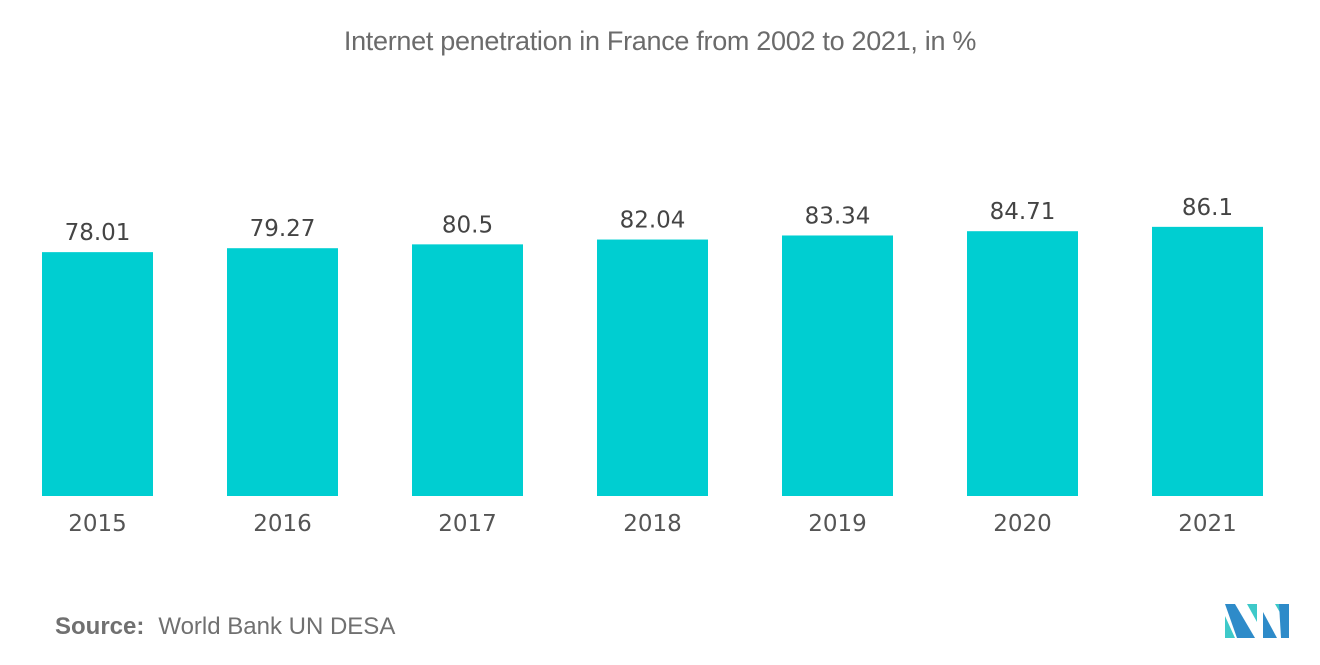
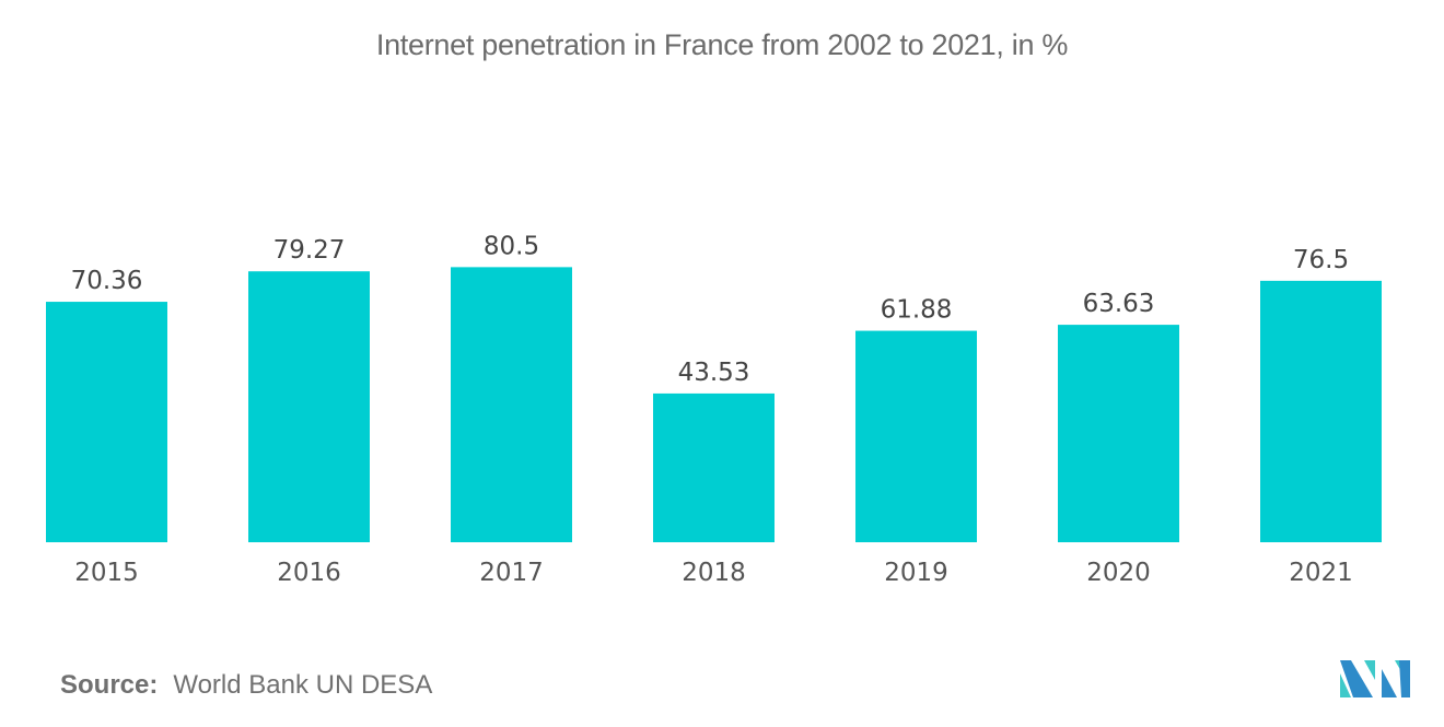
2015: 78.01 -> 70.36
2018: 82.04 -> 43.53
2019: 83.34 -> 61.88
2020: 84.71 -> 63.63
2021: 86.1 -> 76.5
